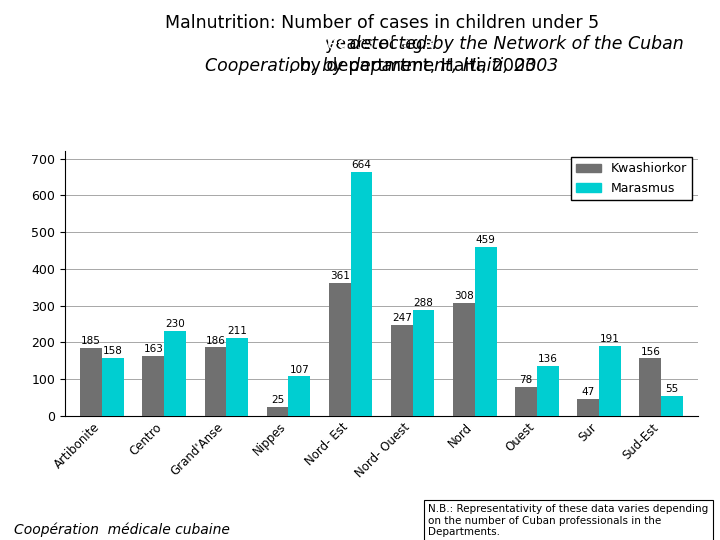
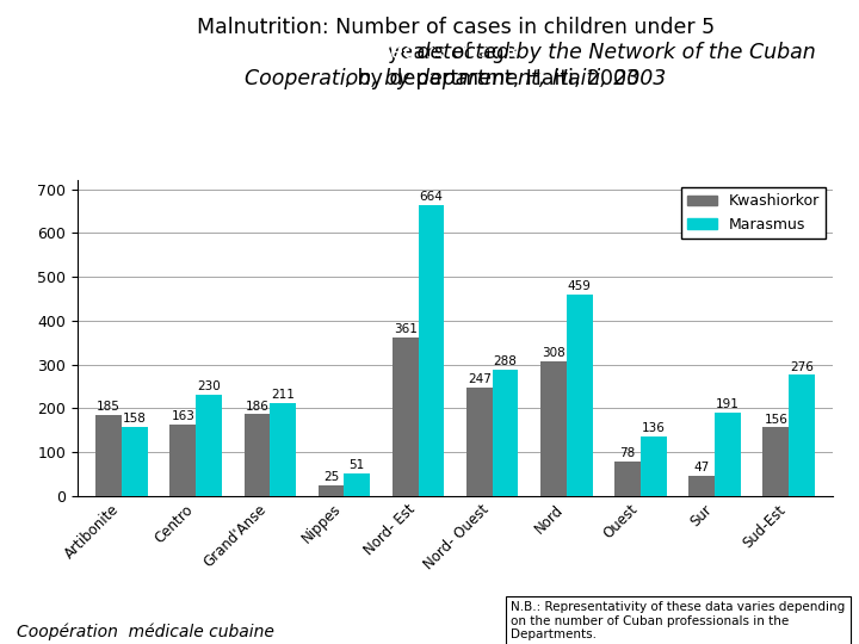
Marasmus/Nippes: 107 -> 51
Marasmus/Sud-Est: 55 -> 276
